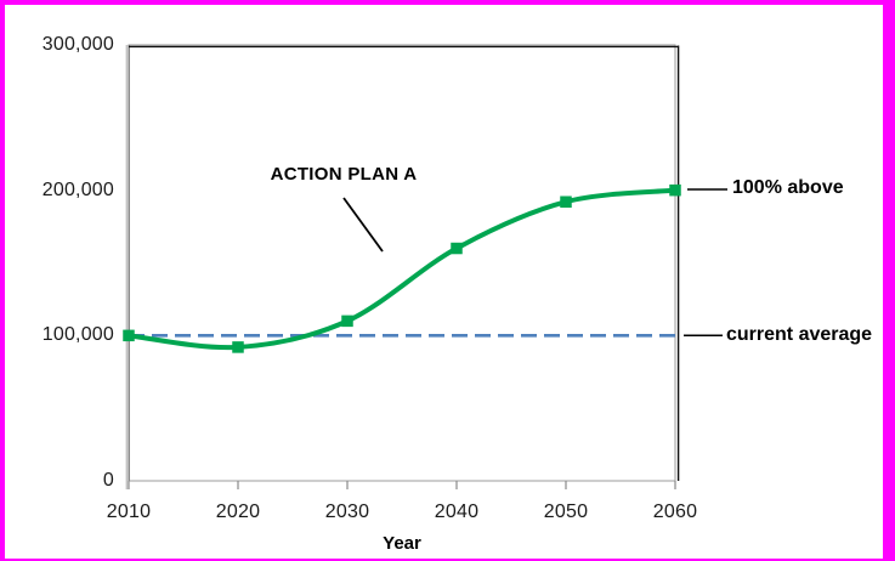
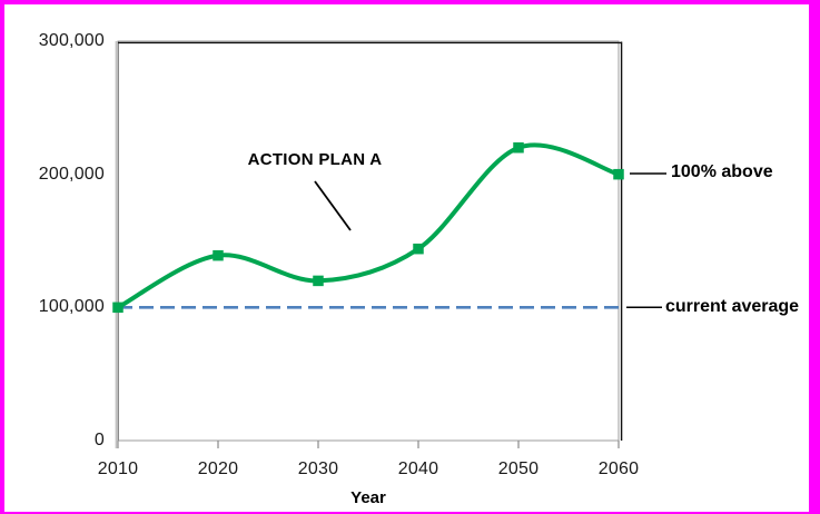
2020: 92000 -> 139000
2030: 110000 -> 120000
2040: 160000 -> 144000
2050: 192000 -> 220000
